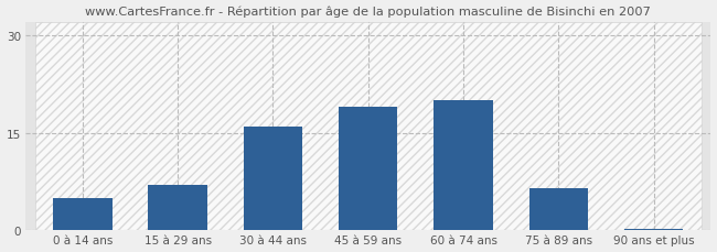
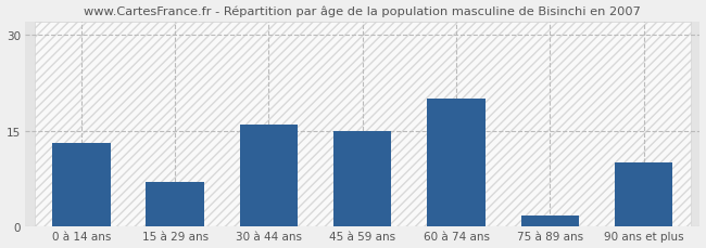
0 à 14 ans: 5.0 -> 13.0
45 à 59 ans: 19.0 -> 15.0
75 à 89 ans: 6.5 -> 1.8
90 ans et plus: 0.3 -> 10.0
